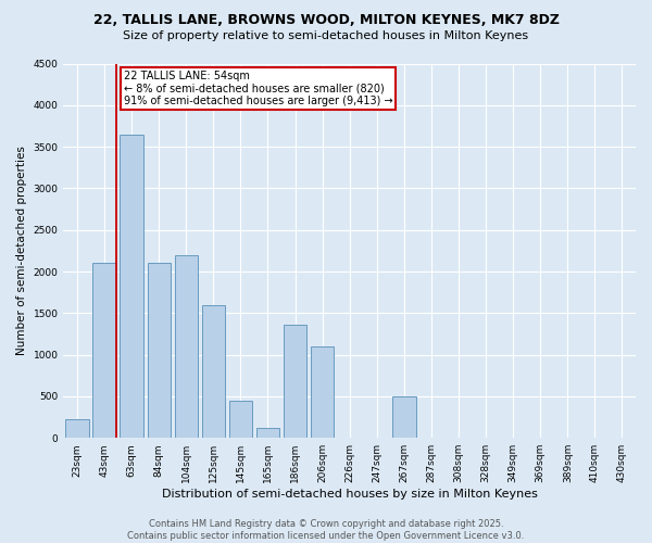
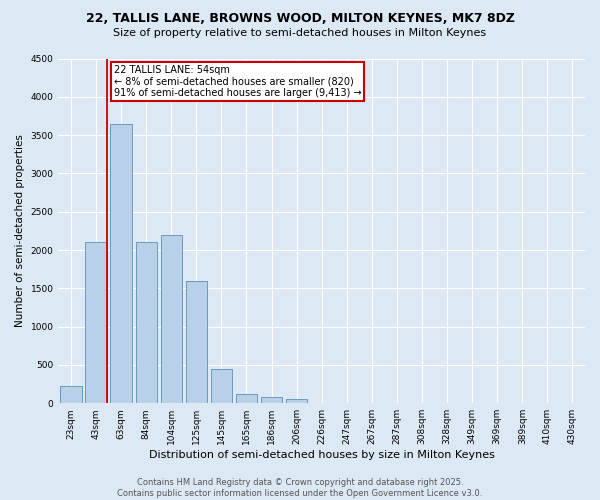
186sqm: 1360 -> 80
206sqm: 1100 -> 50
267sqm: 500 -> 0
